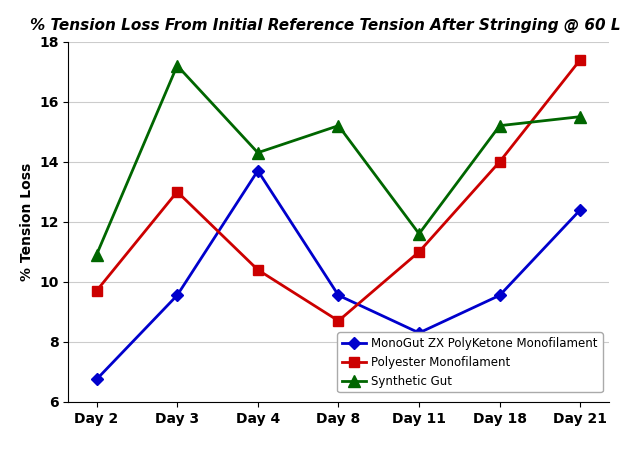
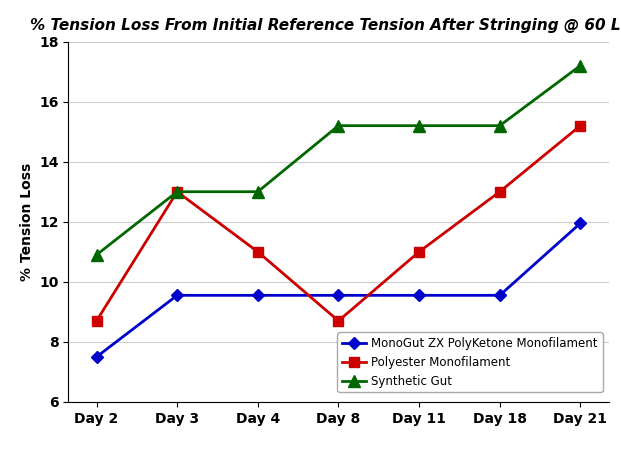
MonoGut ZX PolyKetone Monofilament/Day 2: 6.75 -> 7.50
Polyester Monofilament/Day 2: 9.7 -> 8.7
Synthetic Gut/Day 3: 17.2 -> 13.0
MonoGut ZX PolyKetone Monofilament/Day 4: 13.70 -> 9.55
Polyester Monofilament/Day 4: 10.4 -> 11.0
Synthetic Gut/Day 4: 14.3 -> 13.0
MonoGut ZX PolyKetone Monofilament/Day 11: 8.30 -> 9.55
Synthetic Gut/Day 11: 11.6 -> 15.2
Polyester Monofilament/Day 18: 14.0 -> 13.0
MonoGut ZX PolyKetone Monofilament/Day 21: 12.40 -> 11.95
Polyester Monofilament/Day 21: 17.4 -> 15.2
Synthetic Gut/Day 21: 15.5 -> 17.2
